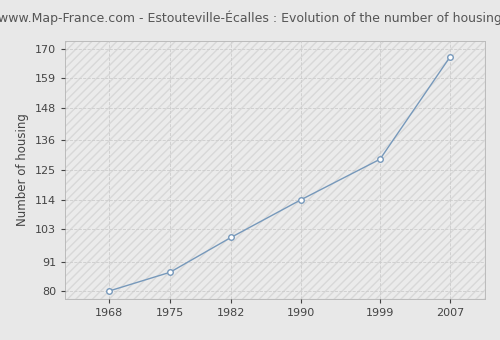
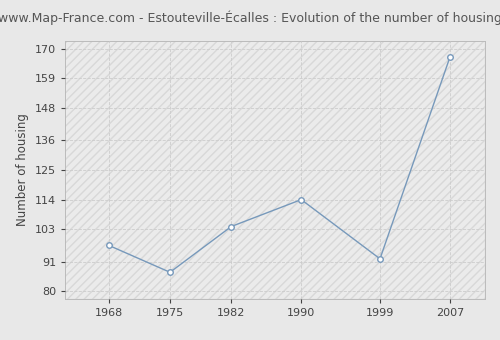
1968: 80 -> 97
1982: 100 -> 104
1999: 129 -> 92
